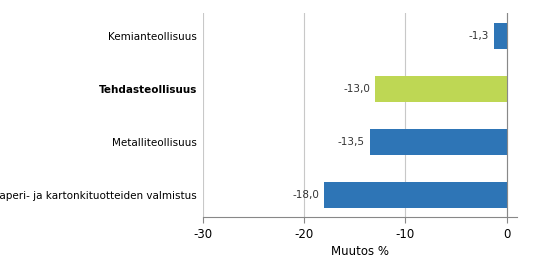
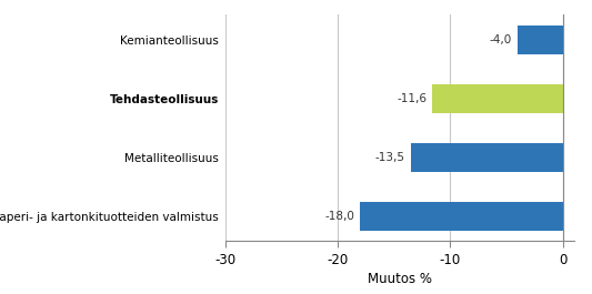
Kemianteollisuus: -1,3 -> -4,0
Tehdasteollisuus: -13,0 -> -11,6
